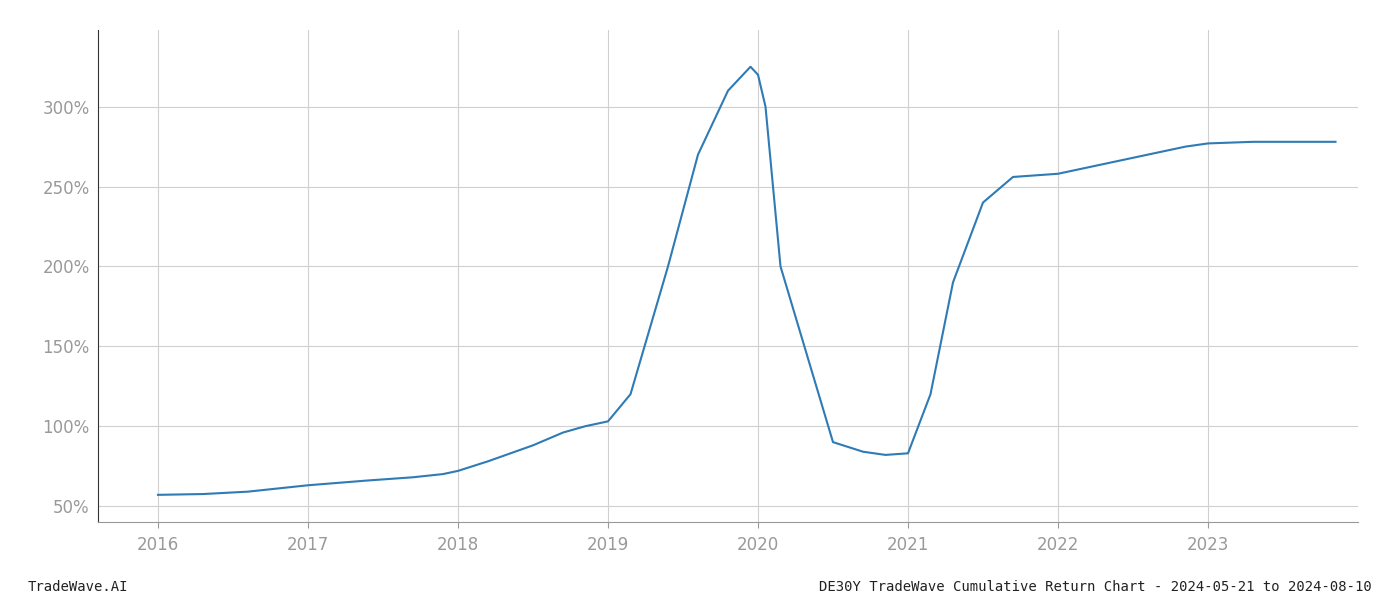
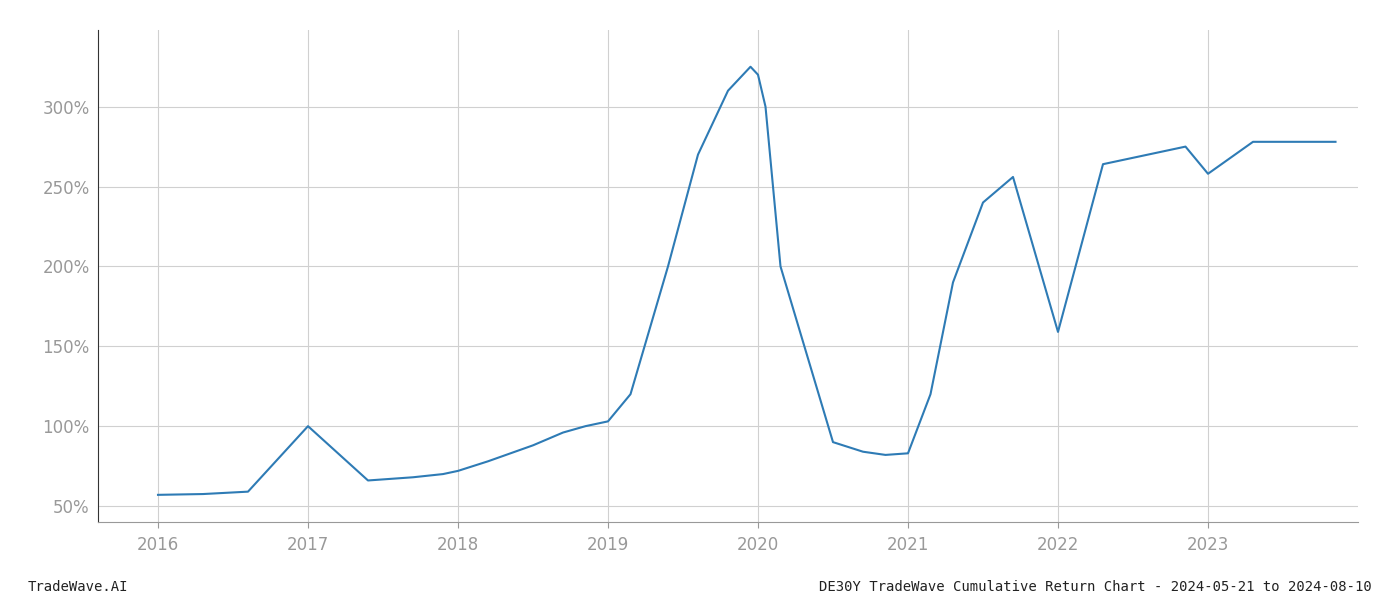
2017: 63% -> 100%
2022: 258% -> 159%
2023: 277% -> 258%
